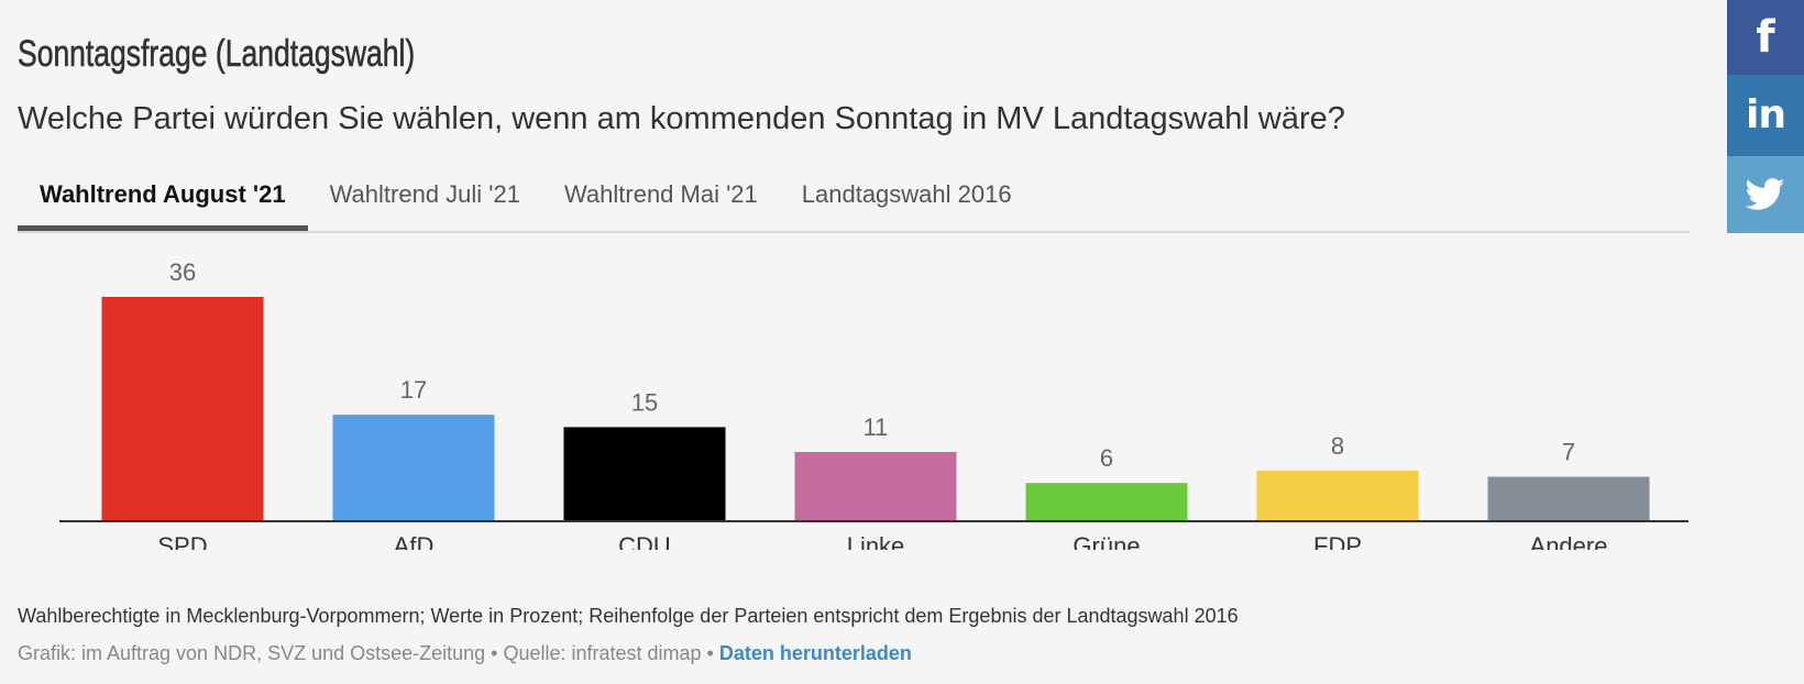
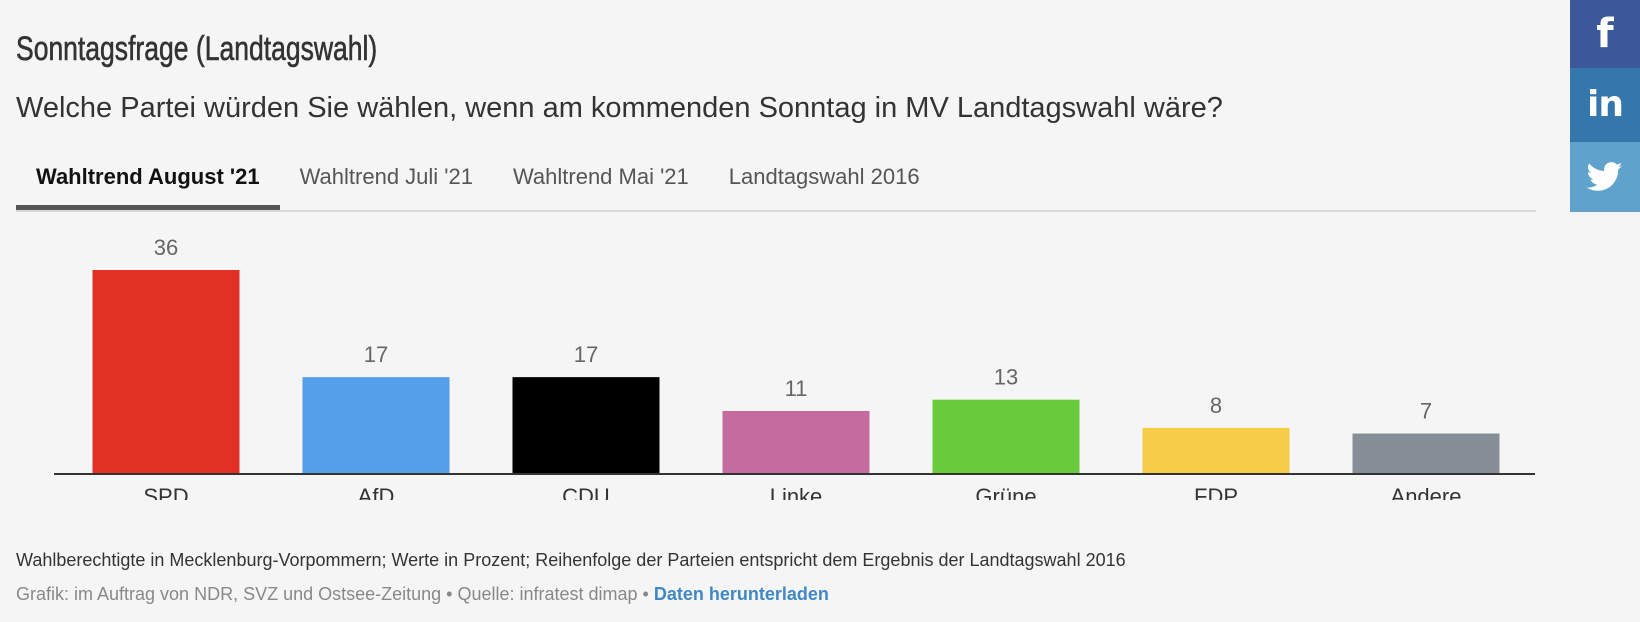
CDU: 15 -> 17
Grüne: 6 -> 13
